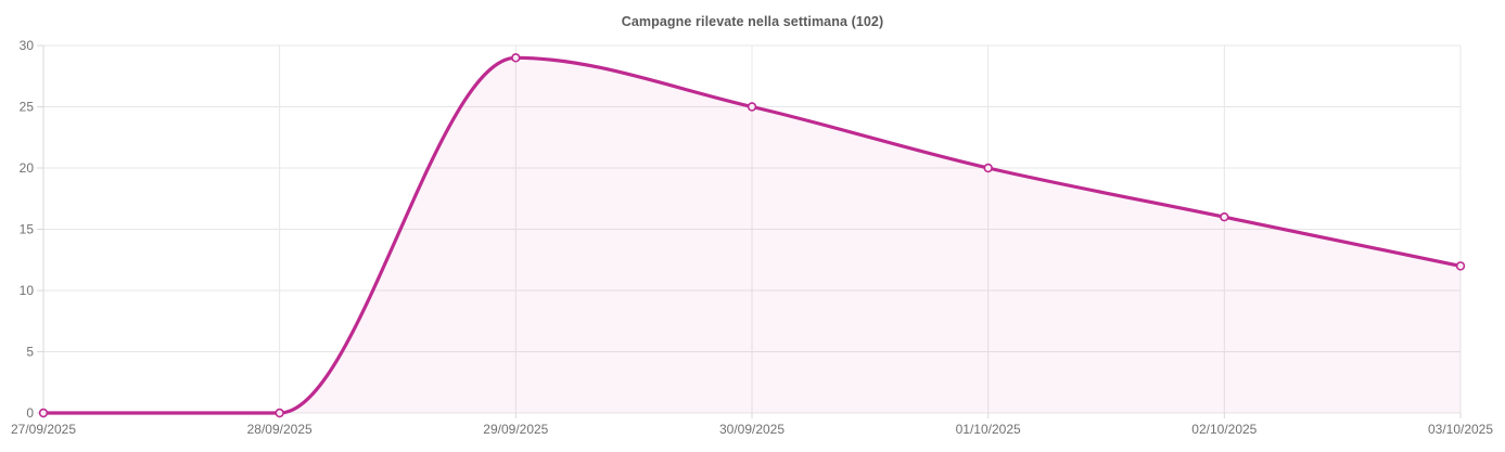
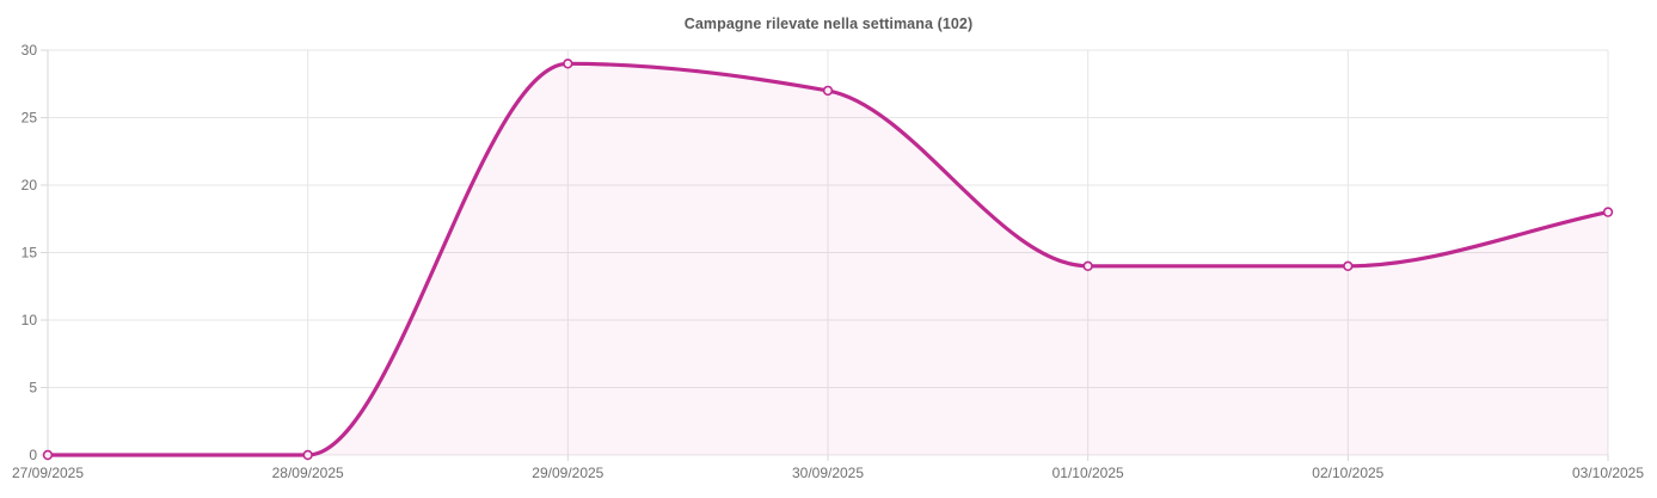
30/09/2025: 25 -> 27
01/10/2025: 20 -> 14
02/10/2025: 16 -> 14
03/10/2025: 12 -> 18
